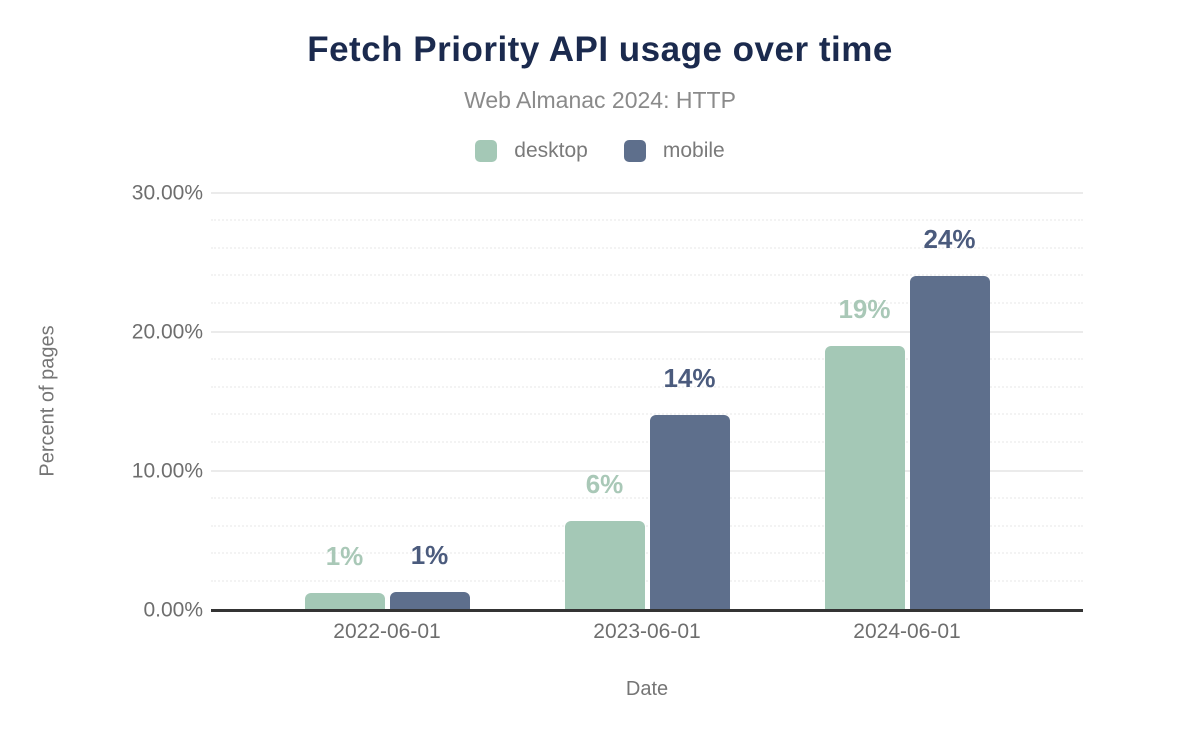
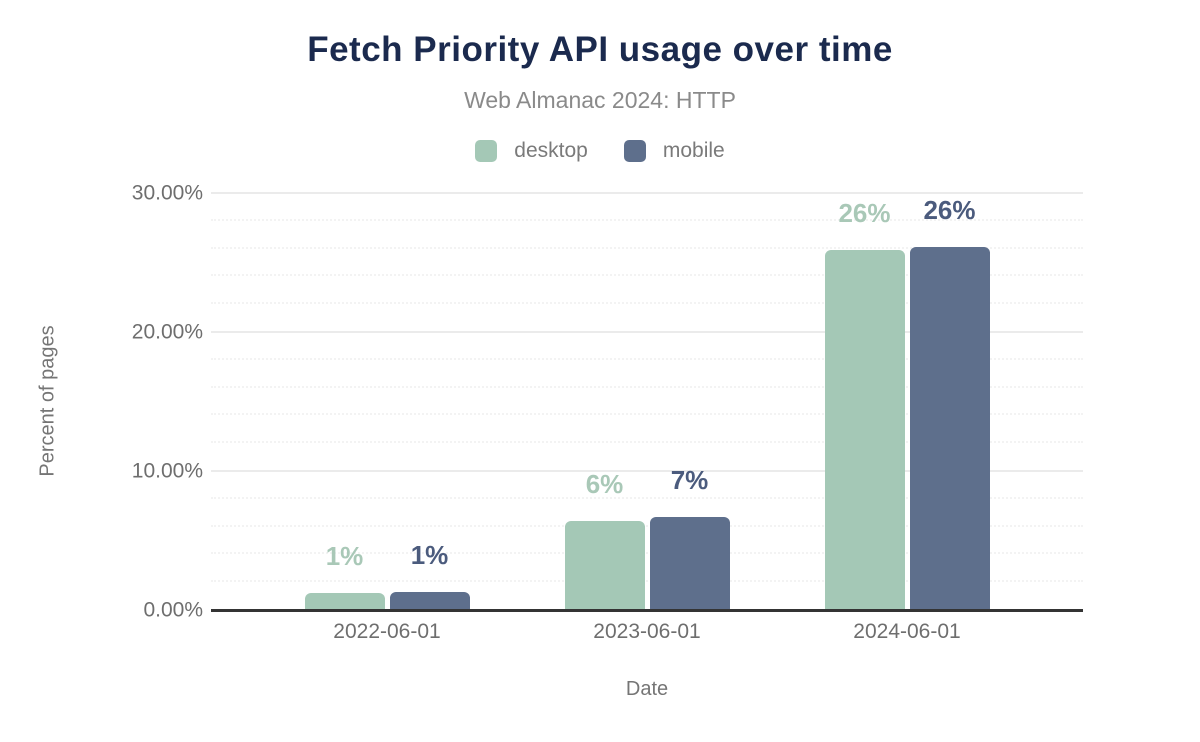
mobile/2023-06-01: 14% -> 7%
desktop/2024-06-01: 19% -> 26%
mobile/2024-06-01: 24% -> 26%
